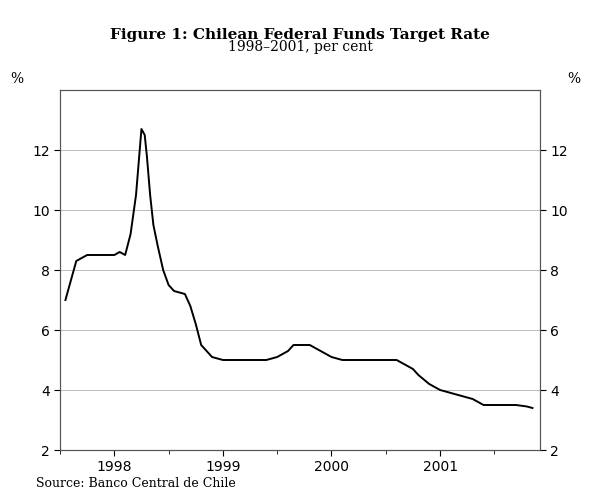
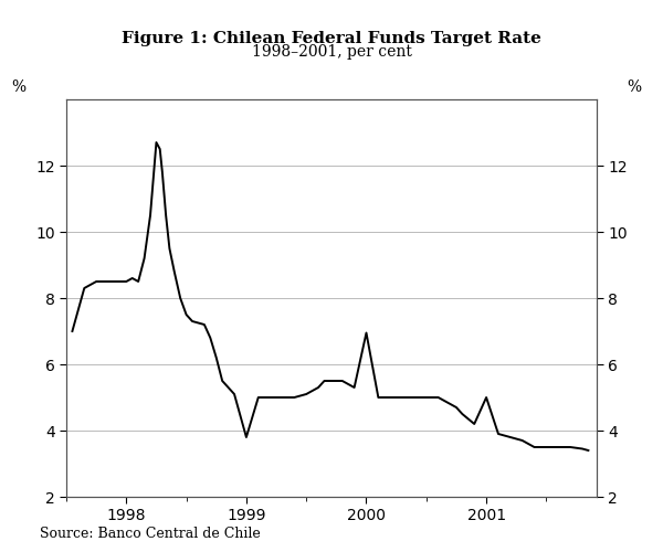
1999: 5.00 -> 3.80
2000: 5.10 -> 6.95
2001: 4.00 -> 5.00
